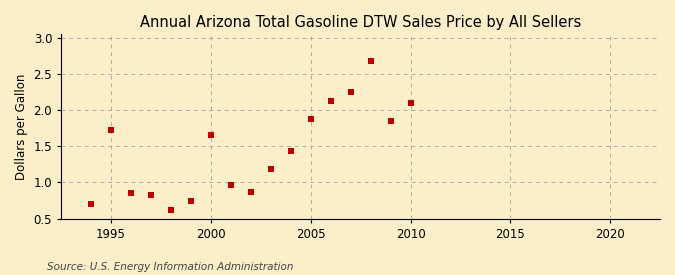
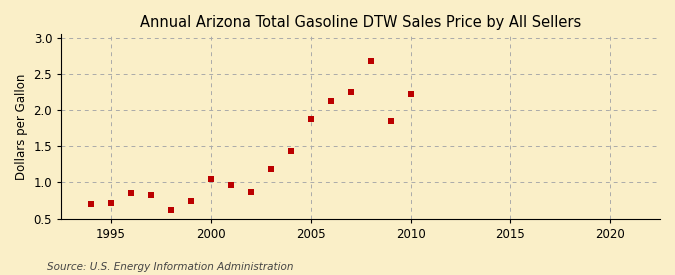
1995: 1.72 -> 0.72
2000: 1.66 -> 1.05
2010: 2.10 -> 2.22
